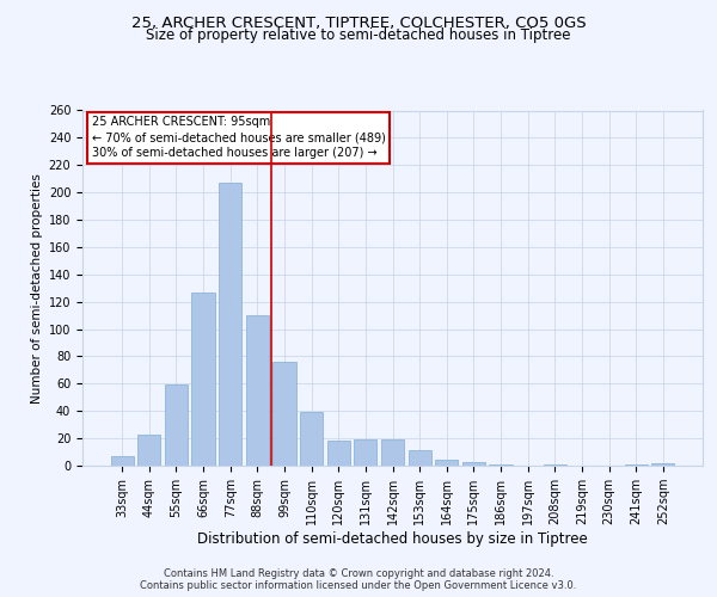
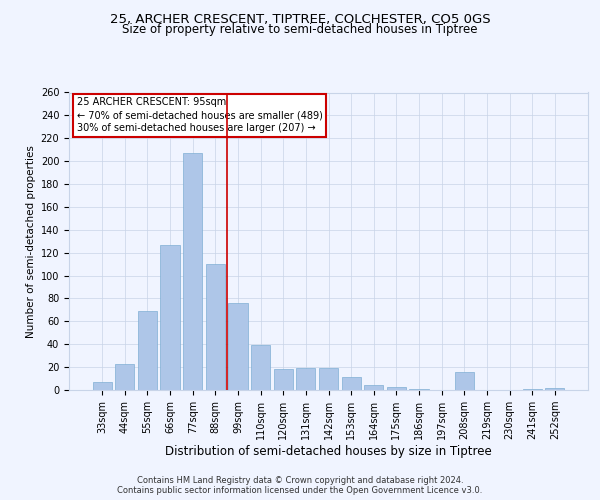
55sqm: 59 -> 69
208sqm: 1 -> 16
